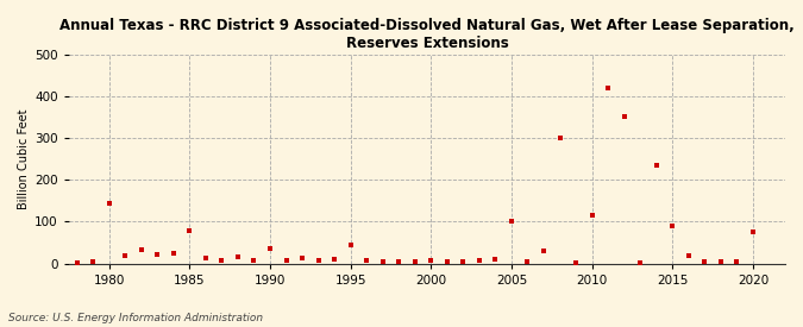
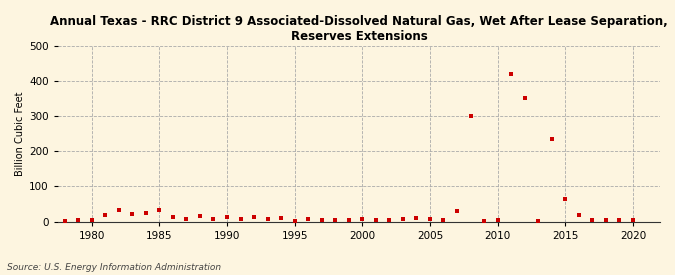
1980: 145 -> 6
1985: 80 -> 32
1990: 35 -> 13
1995: 45 -> 2
2005: 100 -> 8
2010: 115 -> 4
2015: 90 -> 65
2020: 75 -> 4
